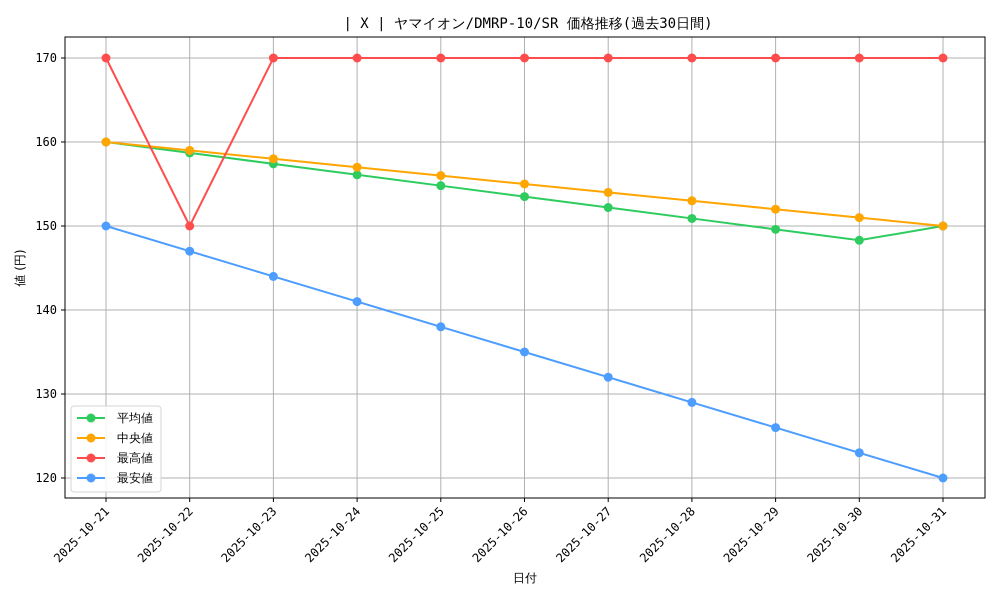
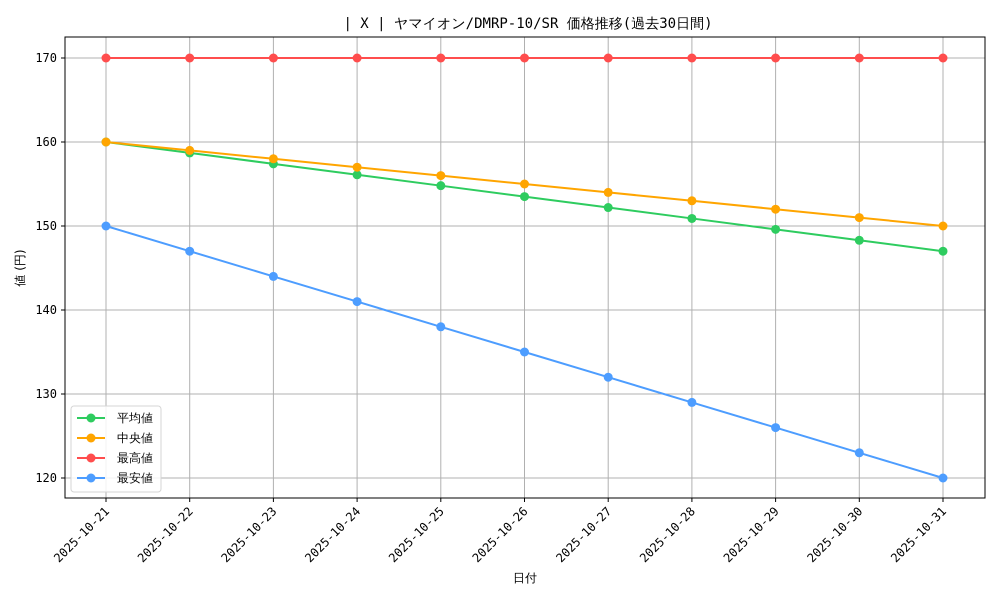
最高値/2025-10-22: 150 -> 170
平均値/2025-10-31: 150 -> 147
